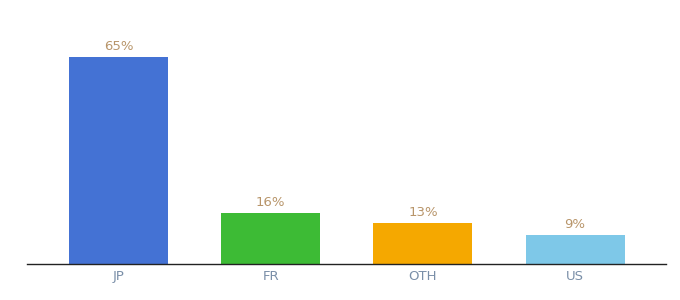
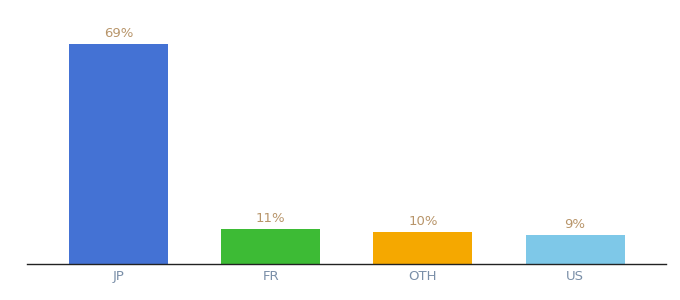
JP: 65% -> 69%
FR: 16% -> 11%
OTH: 13% -> 10%
